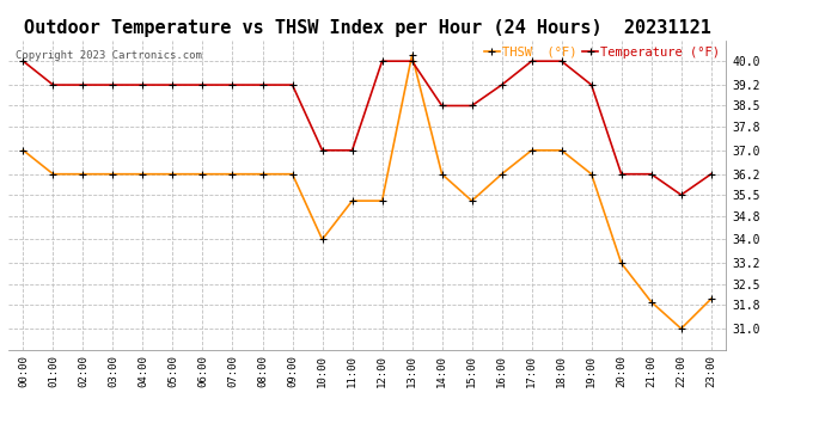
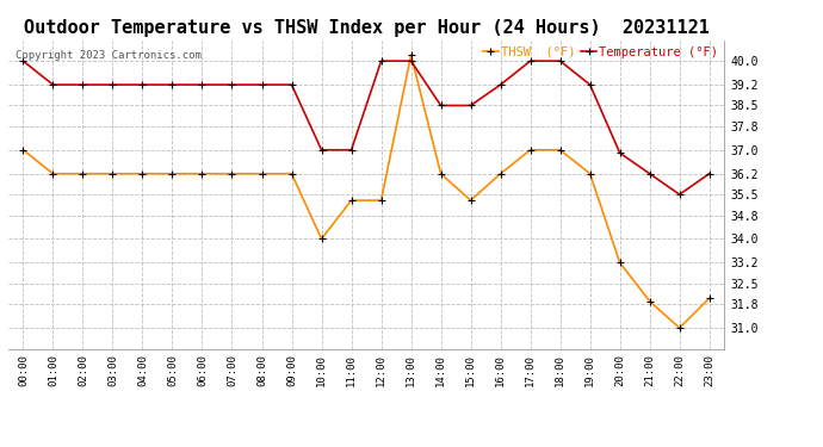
Temperature (°F)/20:00: 36.2 -> 36.9
